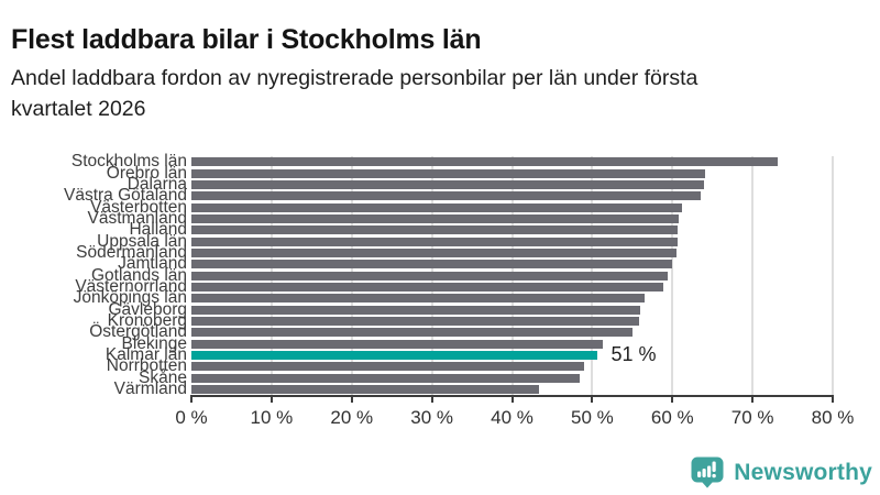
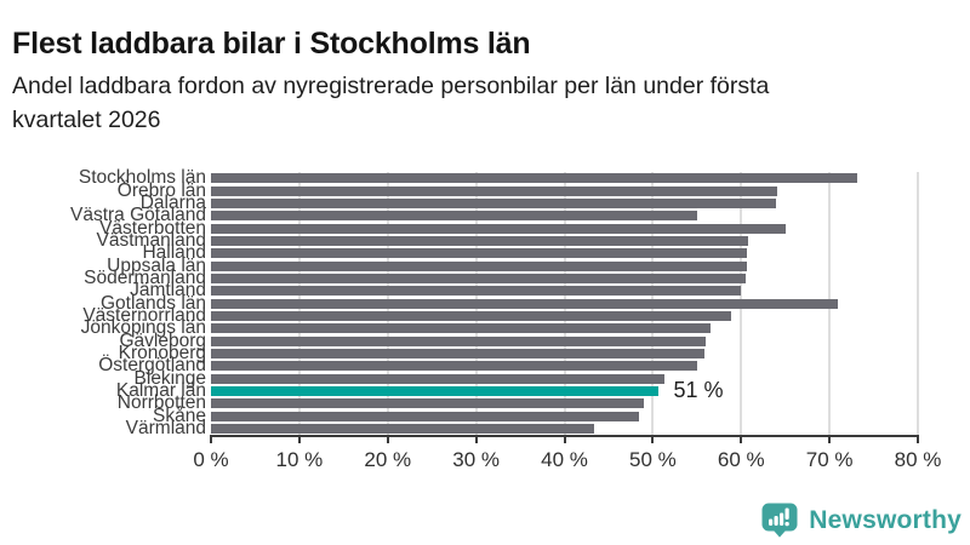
Västra Götaland: 64% -> 55%
Västerbotten: 61% -> 65%
Gotlands län: 59% -> 71%
